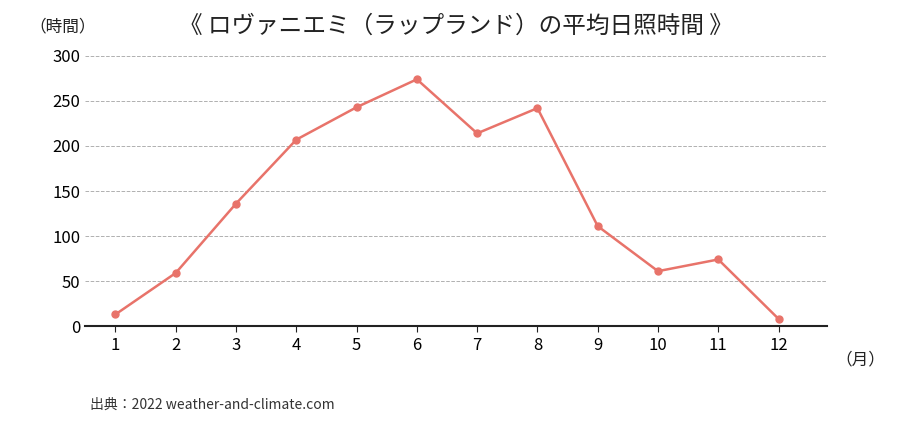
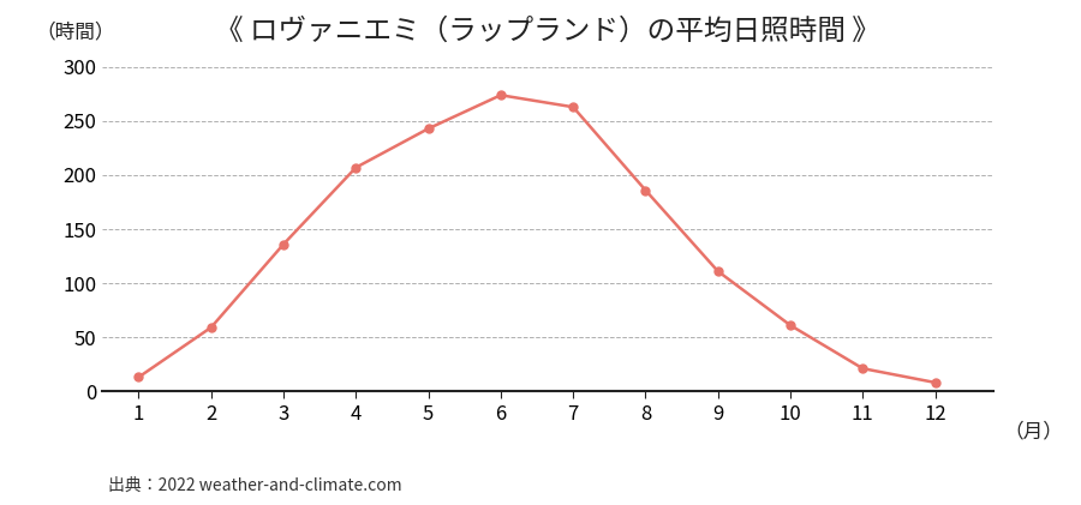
7: 214 -> 263
8: 242 -> 186
11: 74 -> 21
